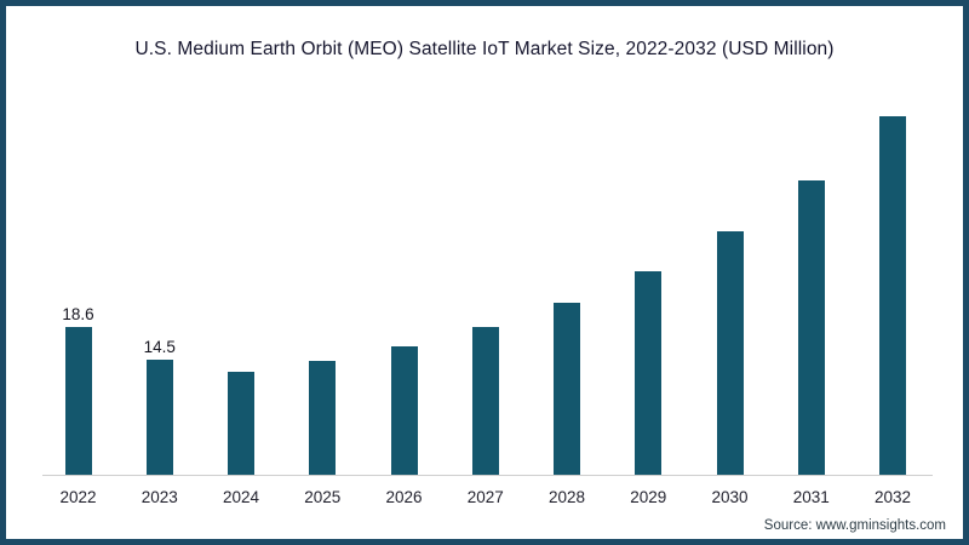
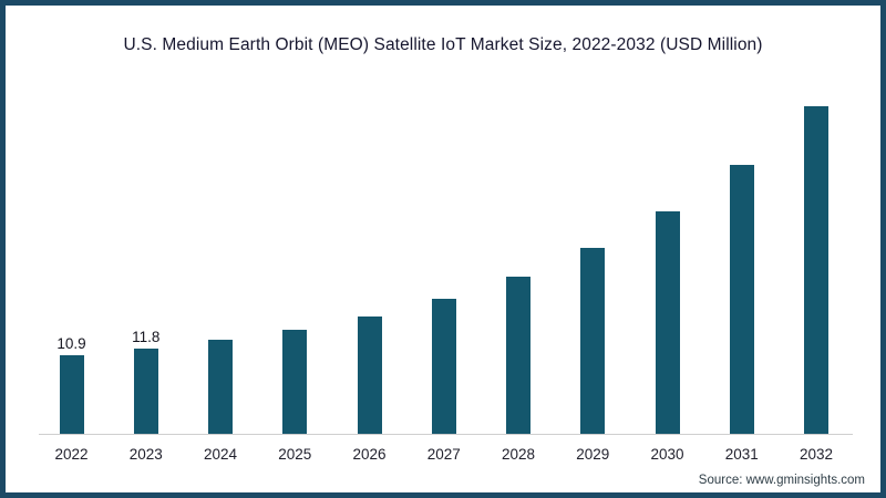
2022: 18.6 -> 10.9
2023: 14.5 -> 11.8
